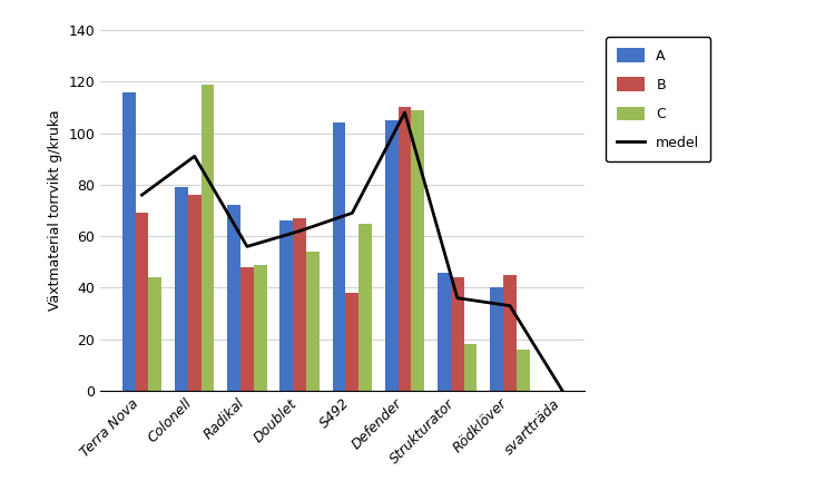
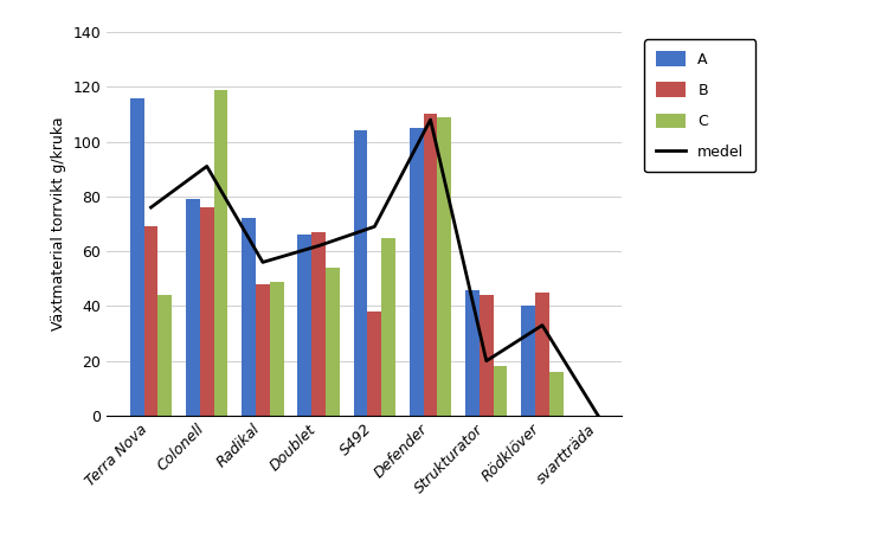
medel/Strukturator: 36 -> 20
